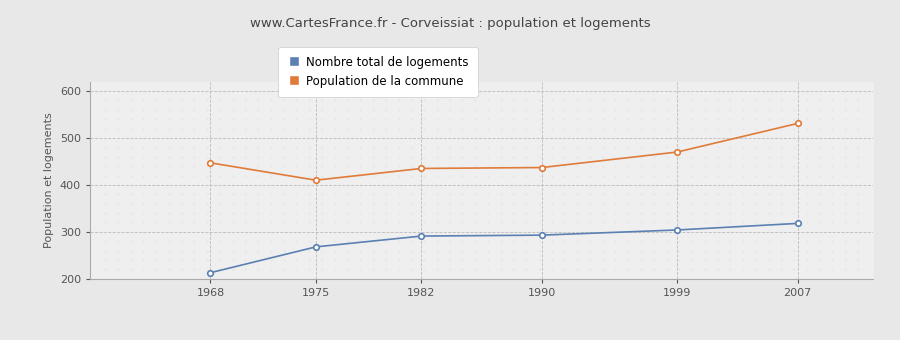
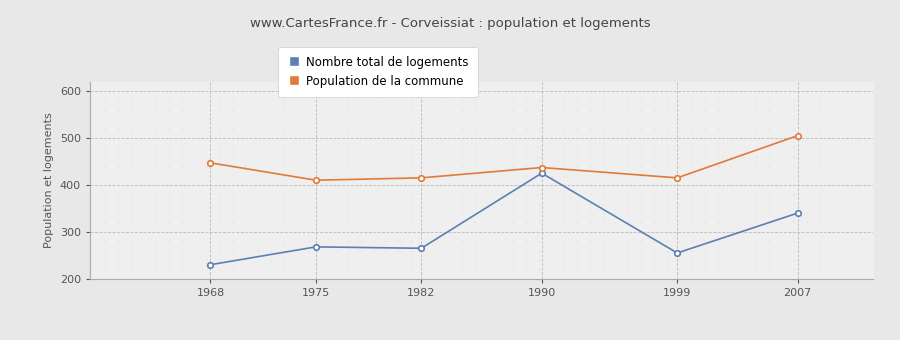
Nombre total de logements/1968: 213 -> 230
Nombre total de logements/1982: 291 -> 265
Population de la commune/1982: 435 -> 415
Nombre total de logements/1990: 293 -> 425
Nombre total de logements/1999: 304 -> 255
Population de la commune/1999: 470 -> 415
Nombre total de logements/2007: 318 -> 340
Population de la commune/2007: 531 -> 505
